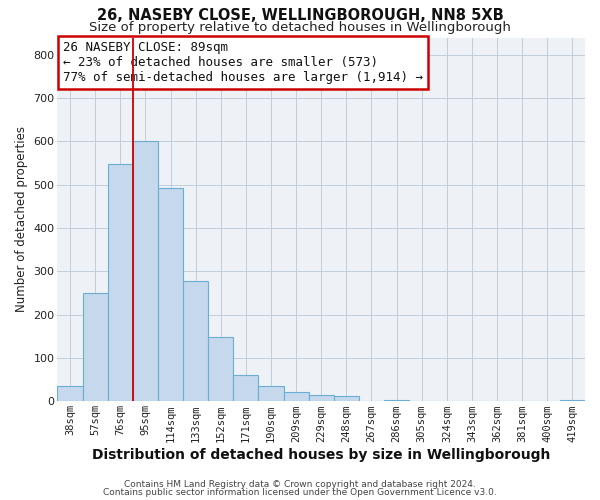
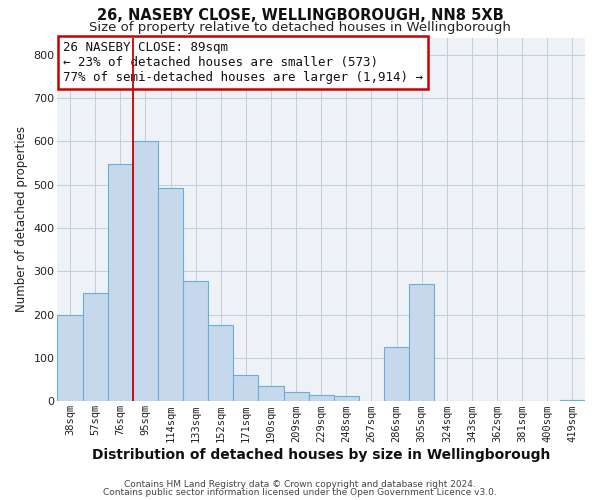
38sqm: 35 -> 200
152sqm: 148 -> 175
286sqm: 2 -> 125
305sqm: 1 -> 270
